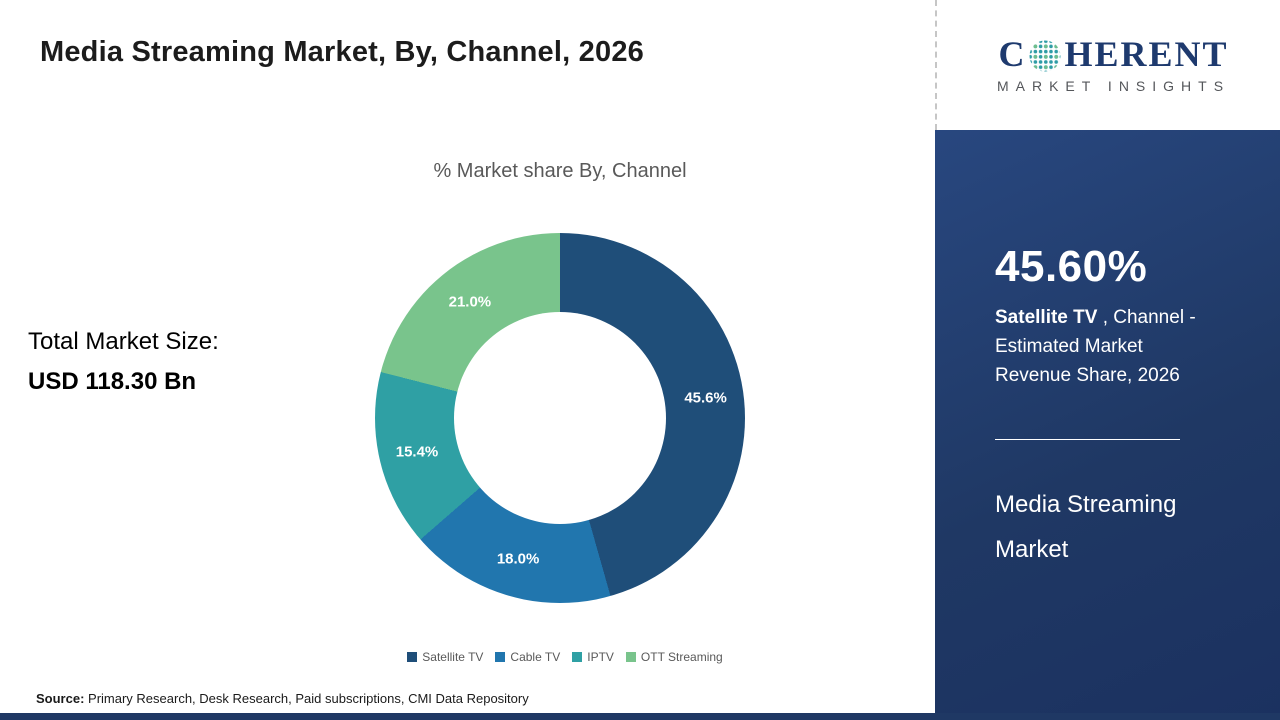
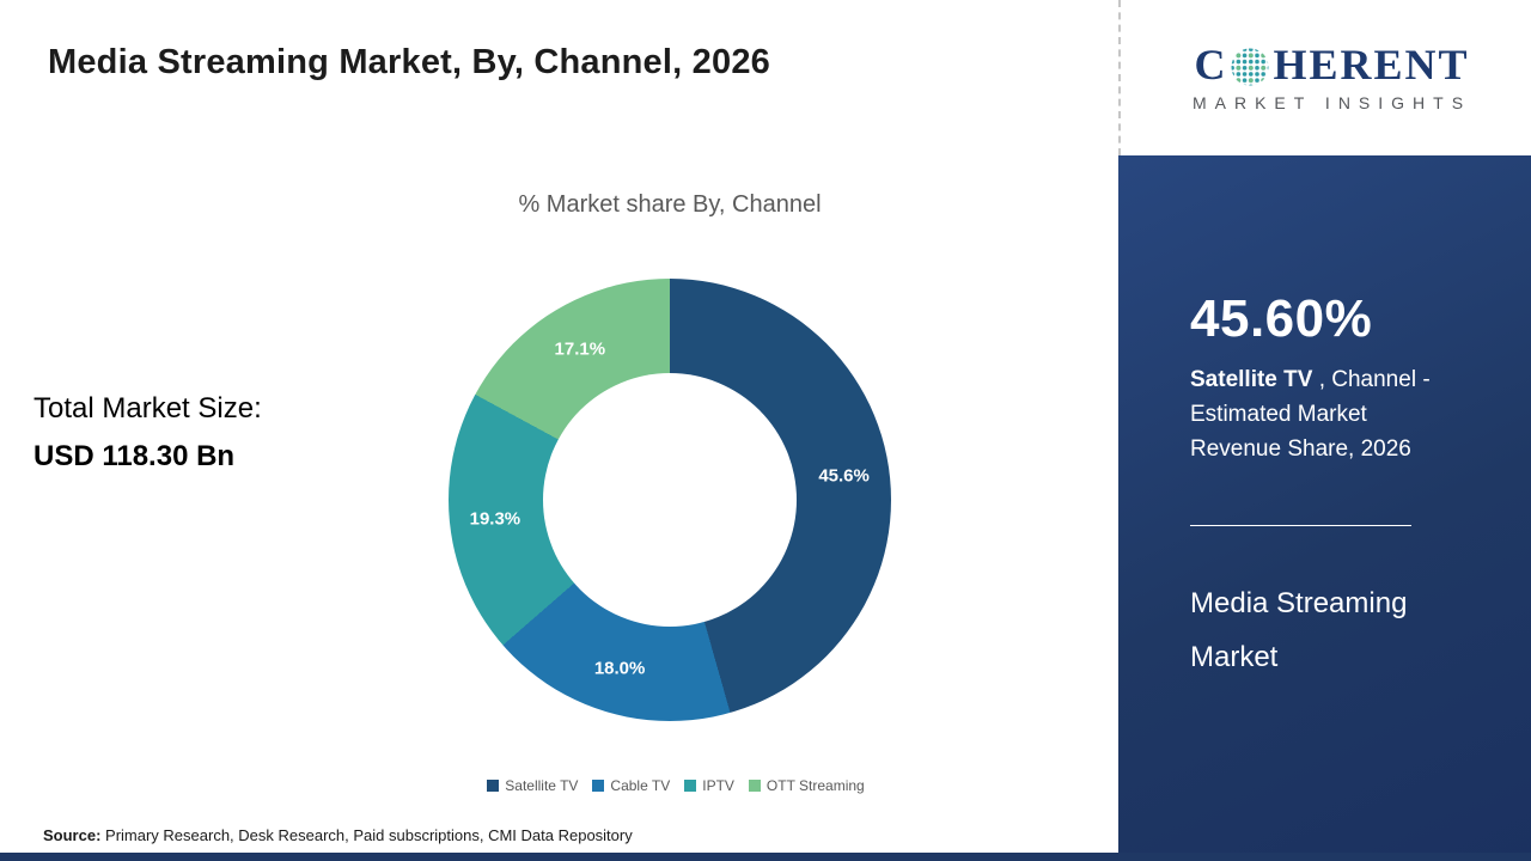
IPTV: 15.4% -> 19.3%
OTT Streaming: 21.0% -> 17.1%
